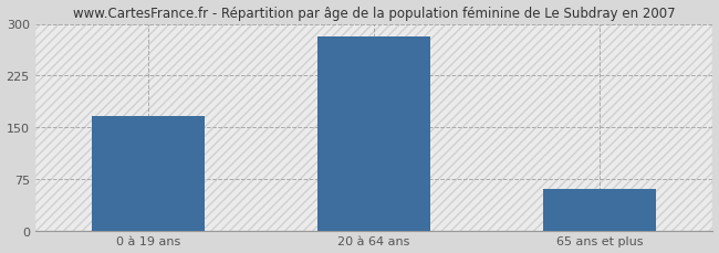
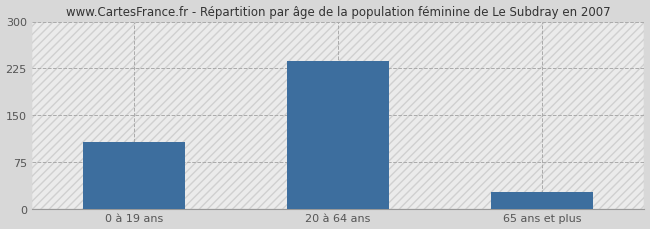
0 à 19 ans: 166 -> 107
20 à 64 ans: 282 -> 237
65 ans et plus: 60 -> 27
